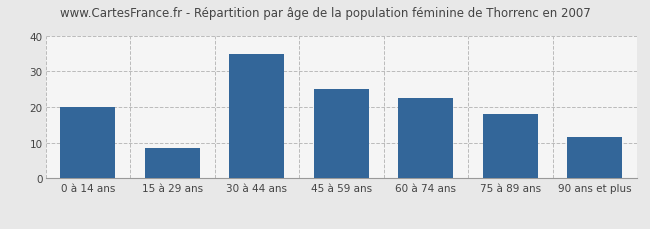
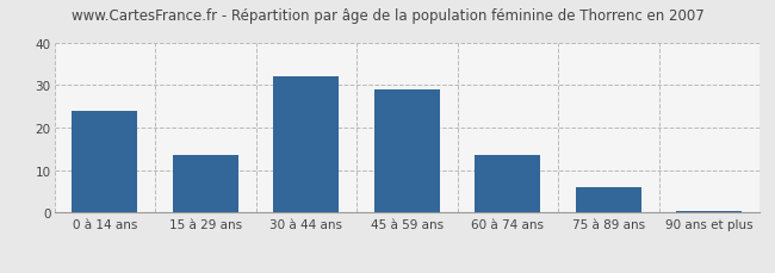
0 à 14 ans: 20.0 -> 24.0
15 à 29 ans: 8.5 -> 13.5
30 à 44 ans: 35.0 -> 32.0
45 à 59 ans: 25.0 -> 29.0
60 à 74 ans: 22.5 -> 13.5
75 à 89 ans: 18.0 -> 6.0
90 ans et plus: 11.5 -> 0.4
